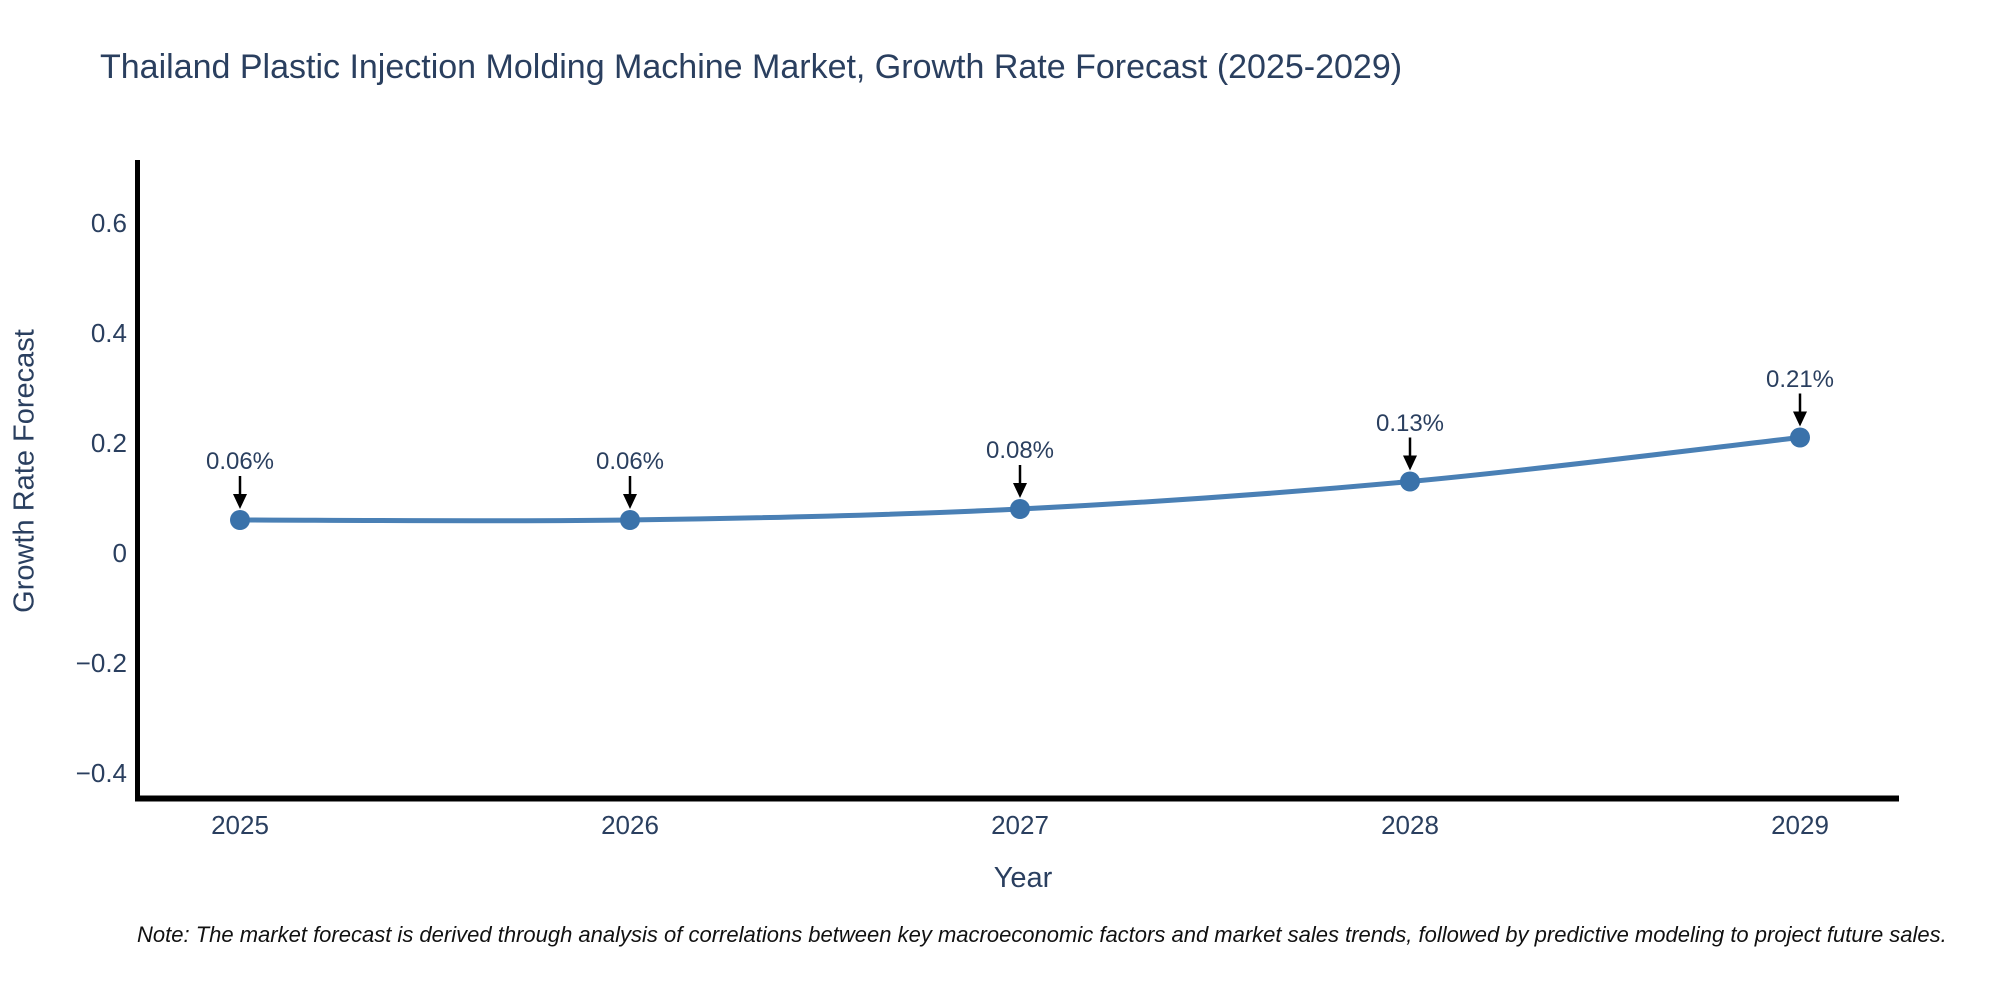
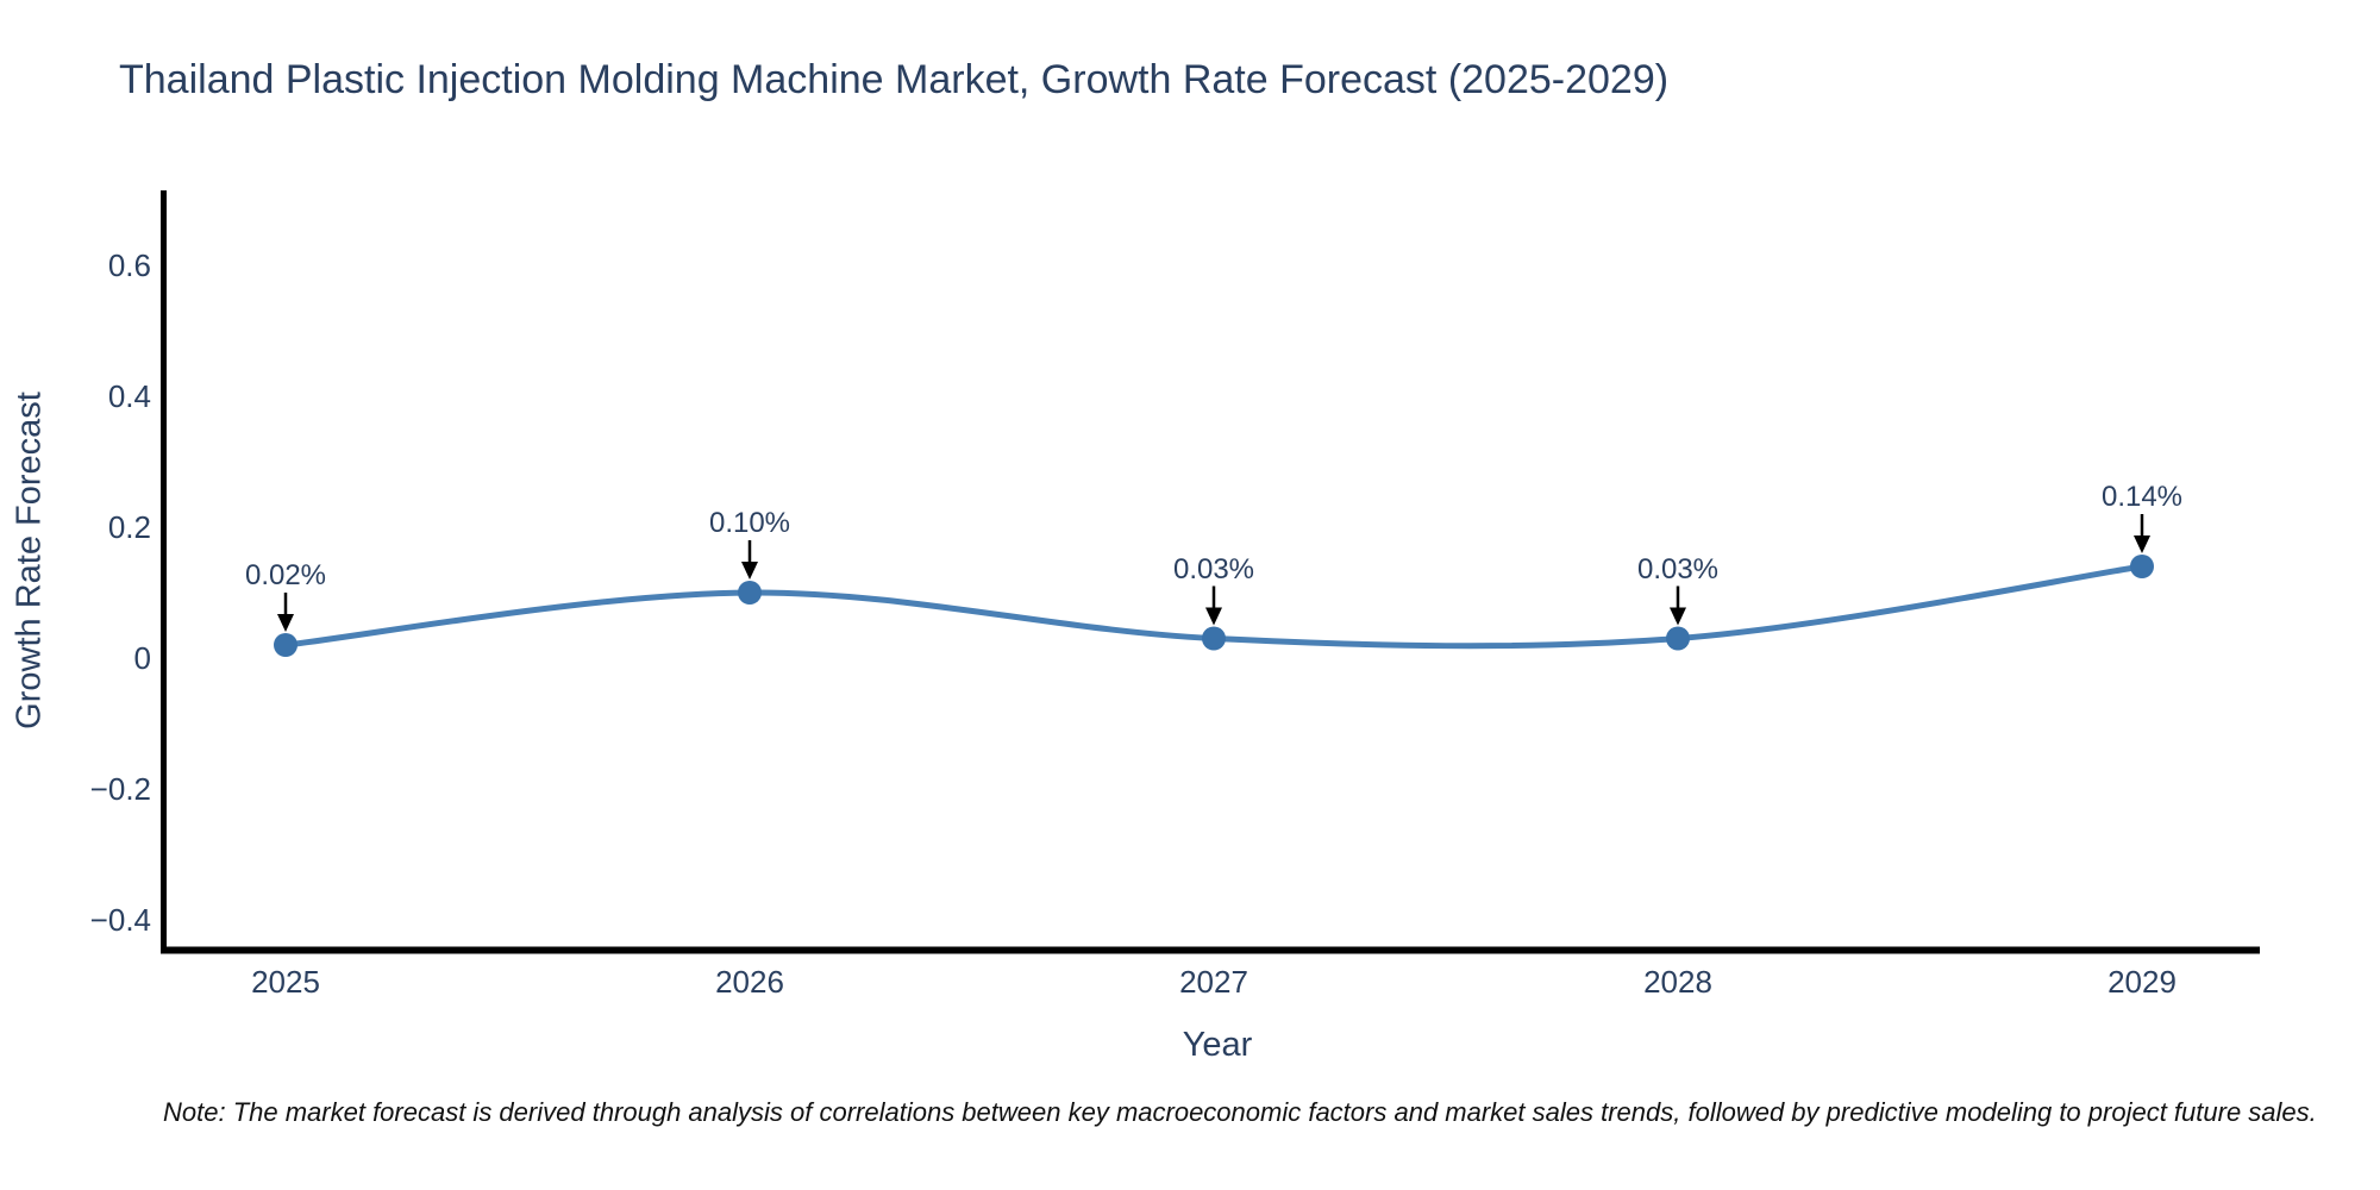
2025: 0.06% -> 0.02%
2026: 0.06% -> 0.10%
2027: 0.08% -> 0.03%
2028: 0.13% -> 0.03%
2029: 0.21% -> 0.14%
